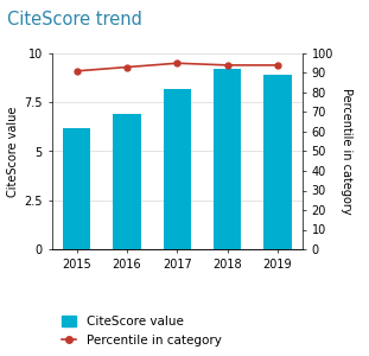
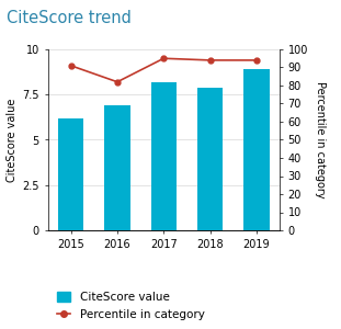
Percentile in category/2016: 93 -> 82
CiteScore value/2018: 9.2 -> 7.9
